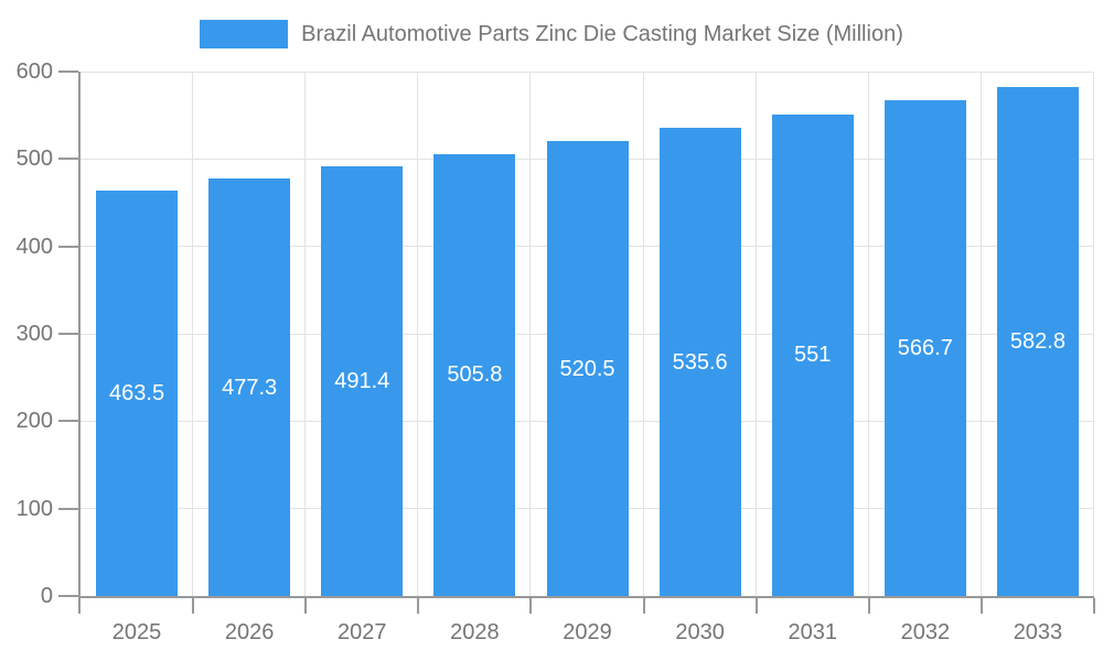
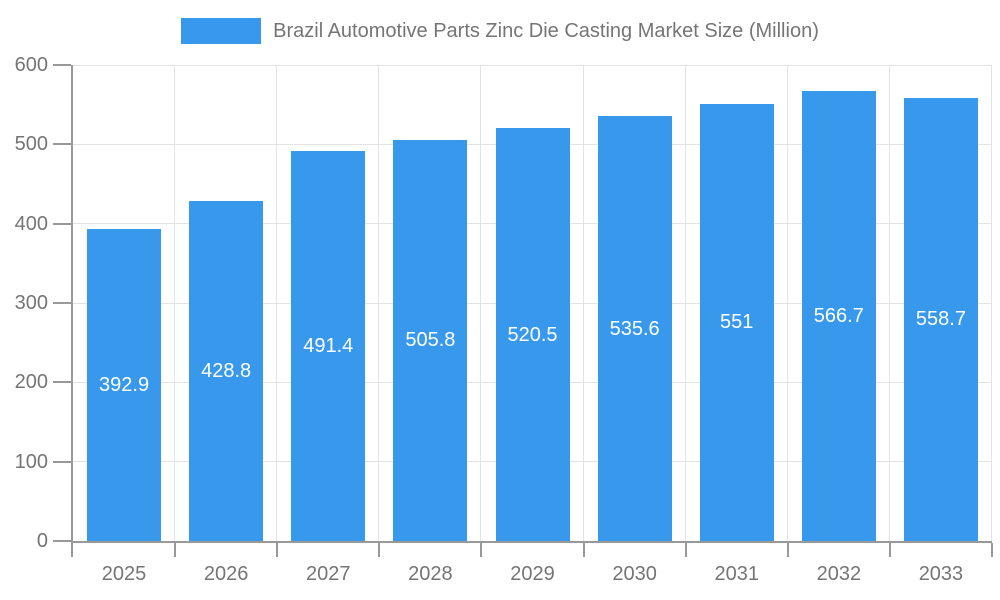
2025: 463.5 -> 392.9
2026: 477.3 -> 428.8
2033: 582.8 -> 558.7
